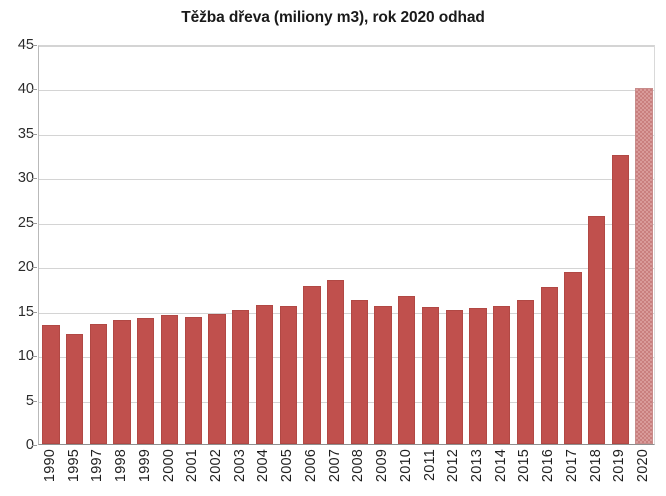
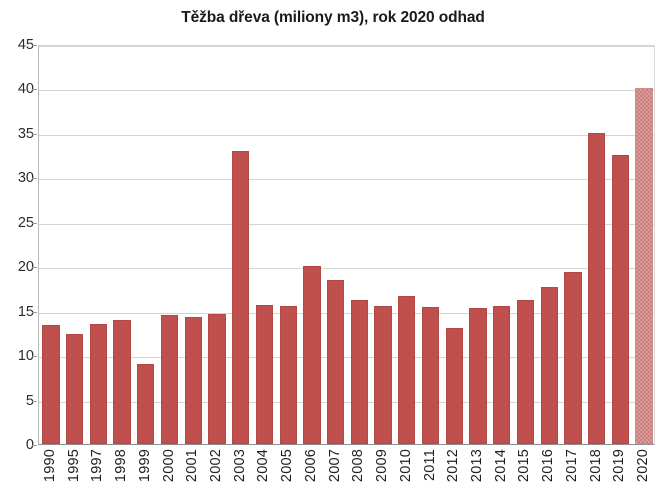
1999: 14 -> 9
2003: 15 -> 33
2006: 18 -> 20
2012: 15 -> 13
2018: 26 -> 35
